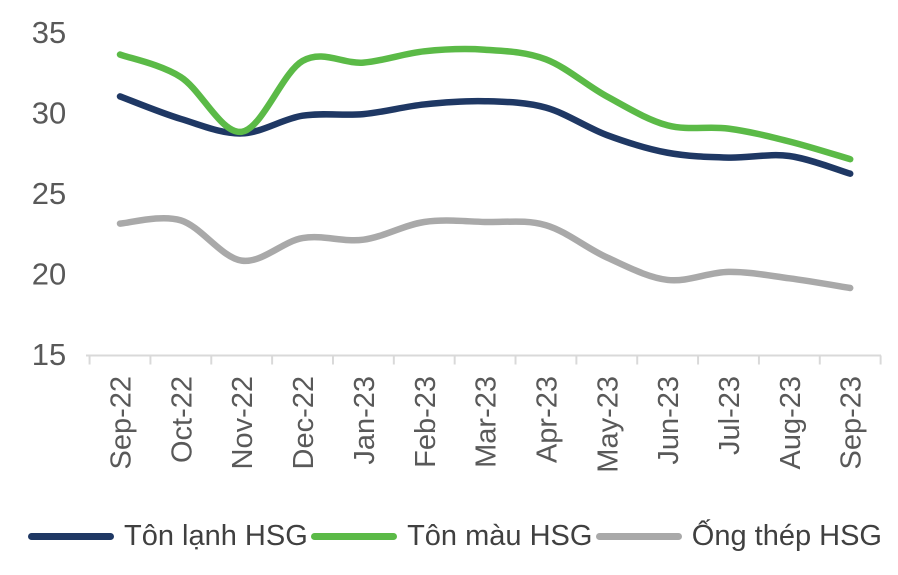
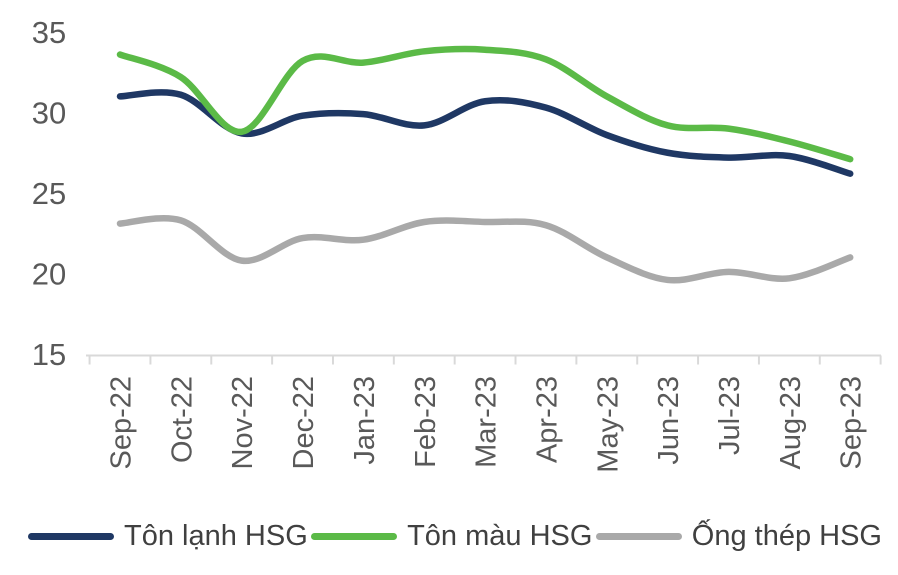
Tôn lạnh HSG/Oct-22: 29.6 -> 31.1
Tôn lạnh HSG/Feb-23: 30.5 -> 29.2
Ống thép HSG/Sep-23: 19.1 -> 21.0
